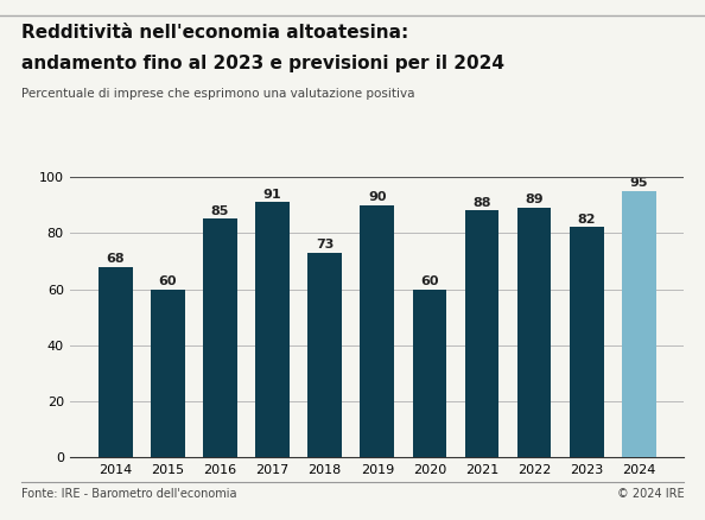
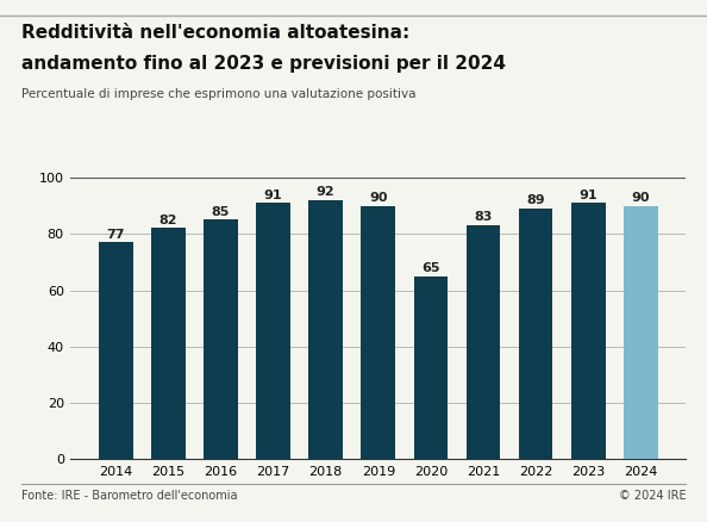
2014: 68 -> 77
2015: 60 -> 82
2018: 73 -> 92
2020: 60 -> 65
2021: 88 -> 83
2023: 82 -> 91
2024: 95 -> 90
